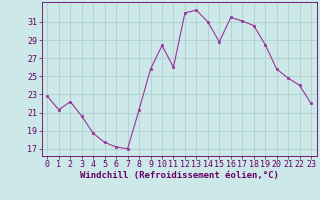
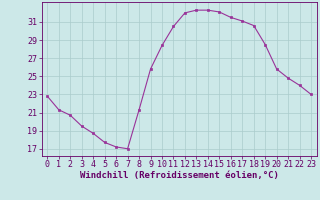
2: 22.2 -> 20.7
3: 20.6 -> 19.5
11: 26.0 -> 30.5
14: 31.0 -> 32.3
15: 28.8 -> 32.1
23: 22.0 -> 23.0
